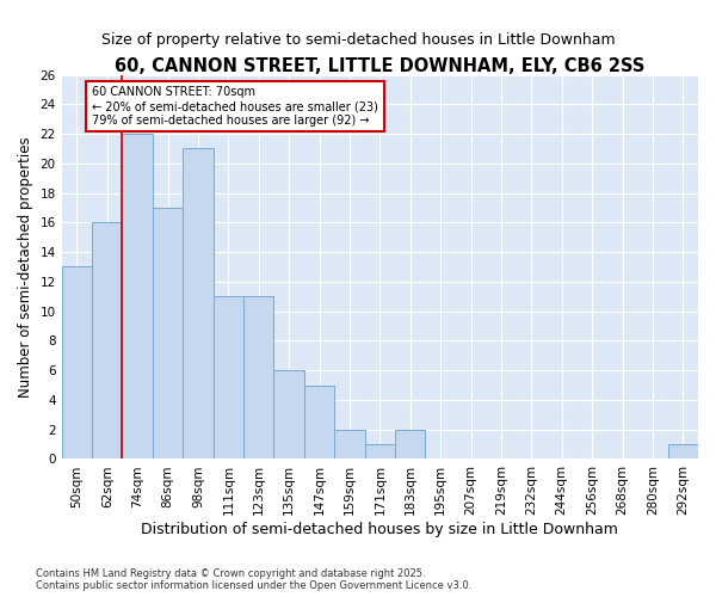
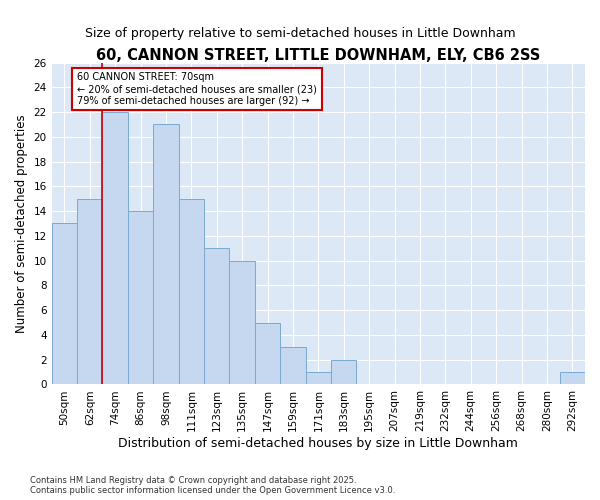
62sqm: 16 -> 15
86sqm: 17 -> 14
111sqm: 11 -> 15
135sqm: 6 -> 10
159sqm: 2 -> 3
